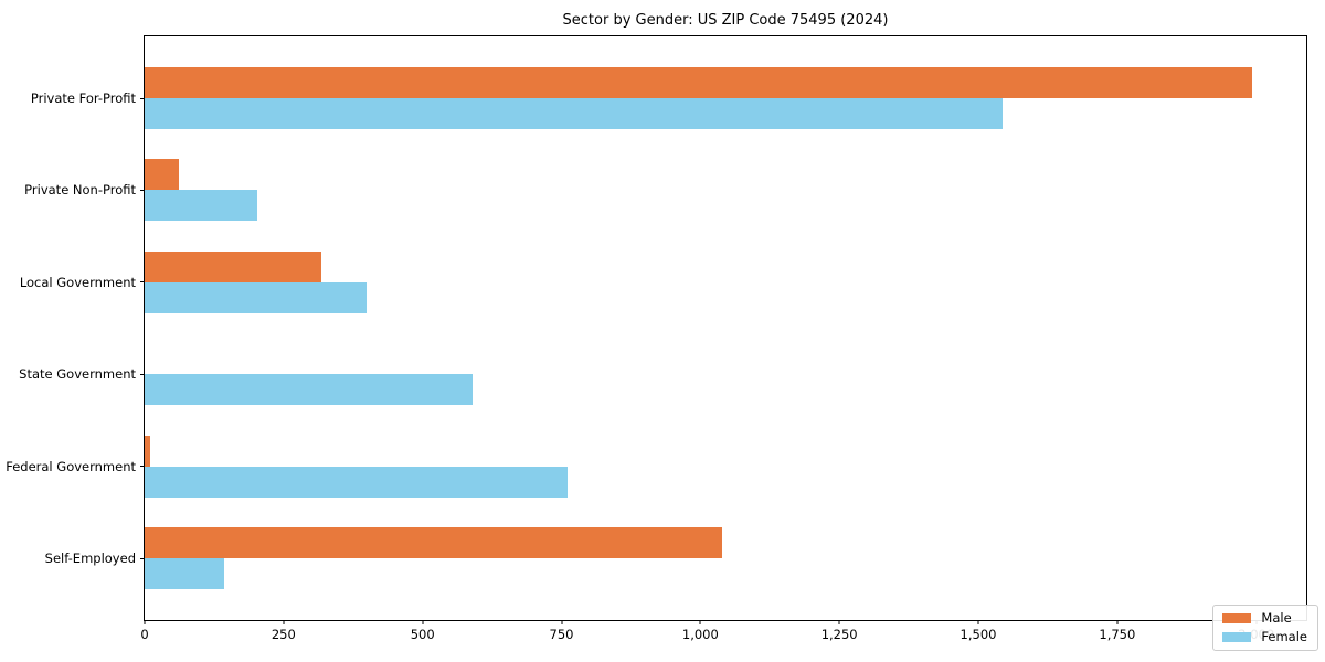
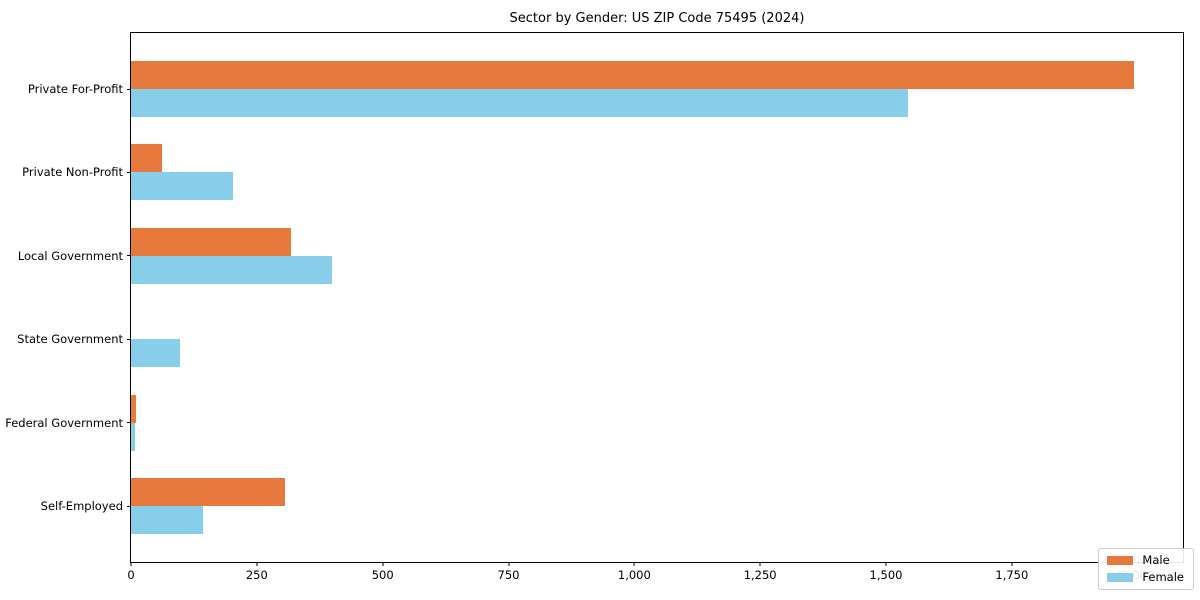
Female/State Government: 590 -> 100
Female/Federal Government: 760 -> 10
Male/Self-Employed: 1040 -> 300
